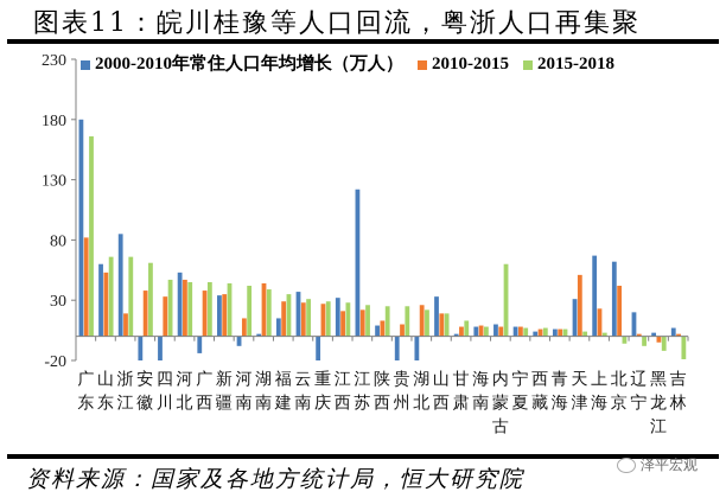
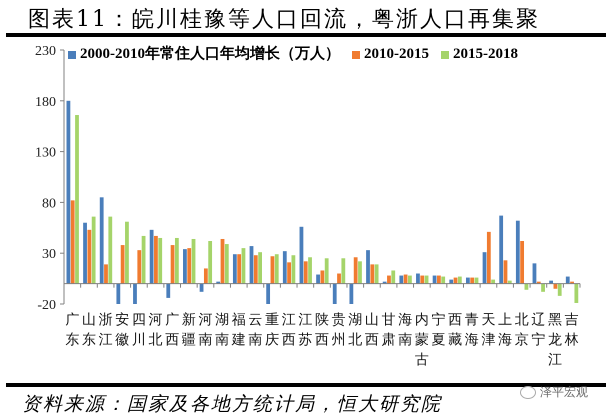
2000-2010年常住人口年均增长（万人）/福建: 15 -> 29
2000-2010年常住人口年均增长（万人）/江苏: 122 -> 56
2015-2018/内蒙古: 60 -> 8
